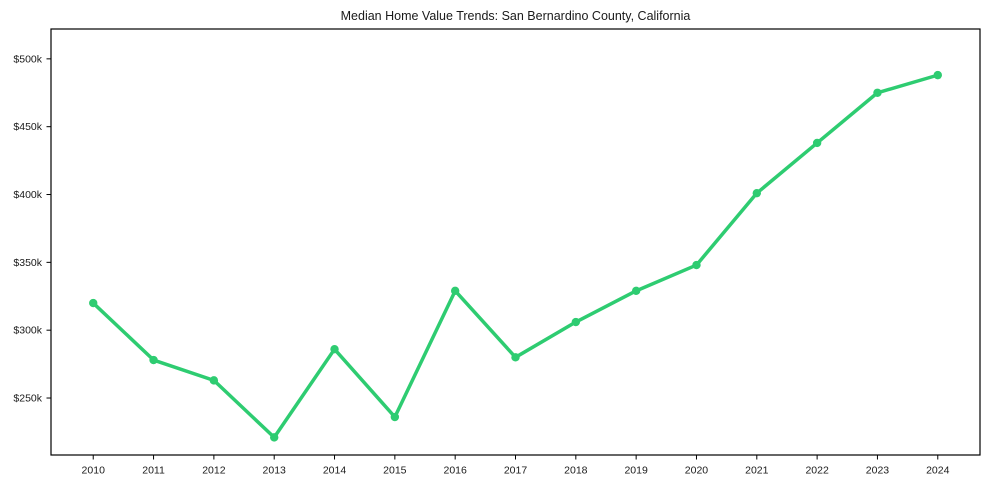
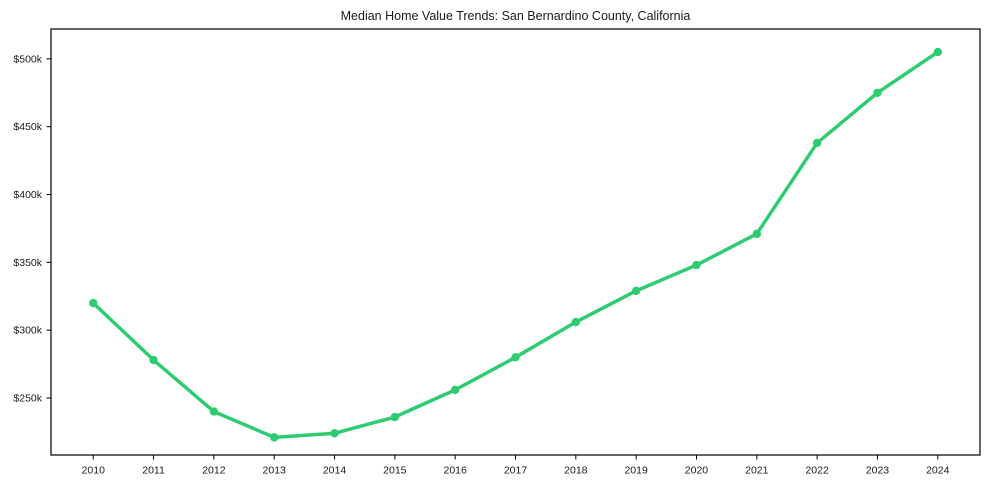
2012: $263k -> $240k
2014: $286k -> $224k
2016: $329k -> $256k
2021: $401k -> $371k
2024: $488k -> $505k
